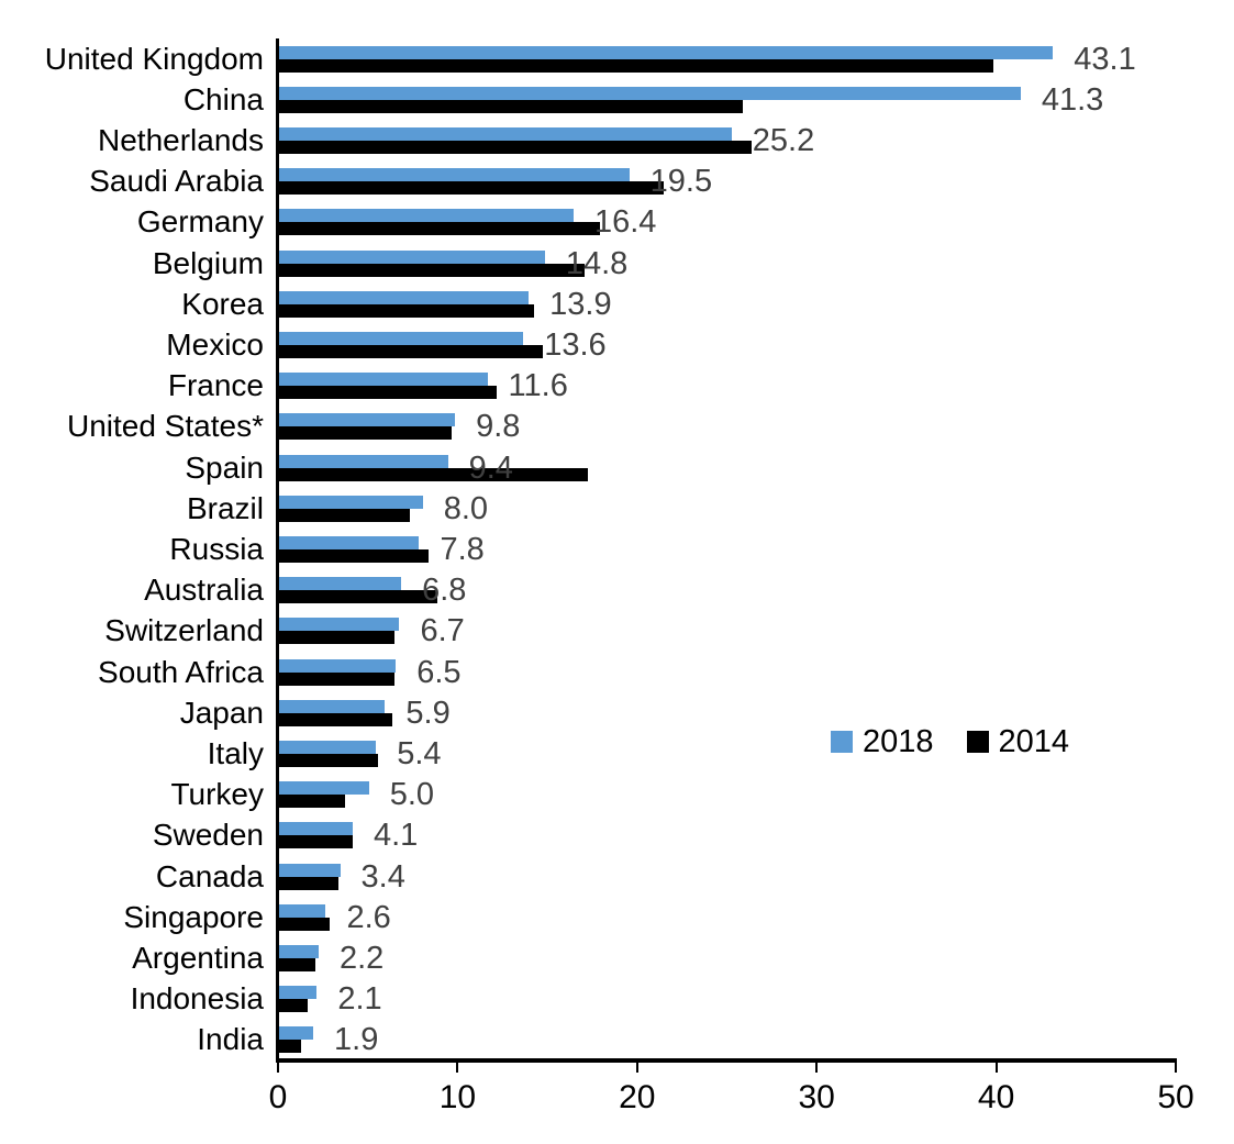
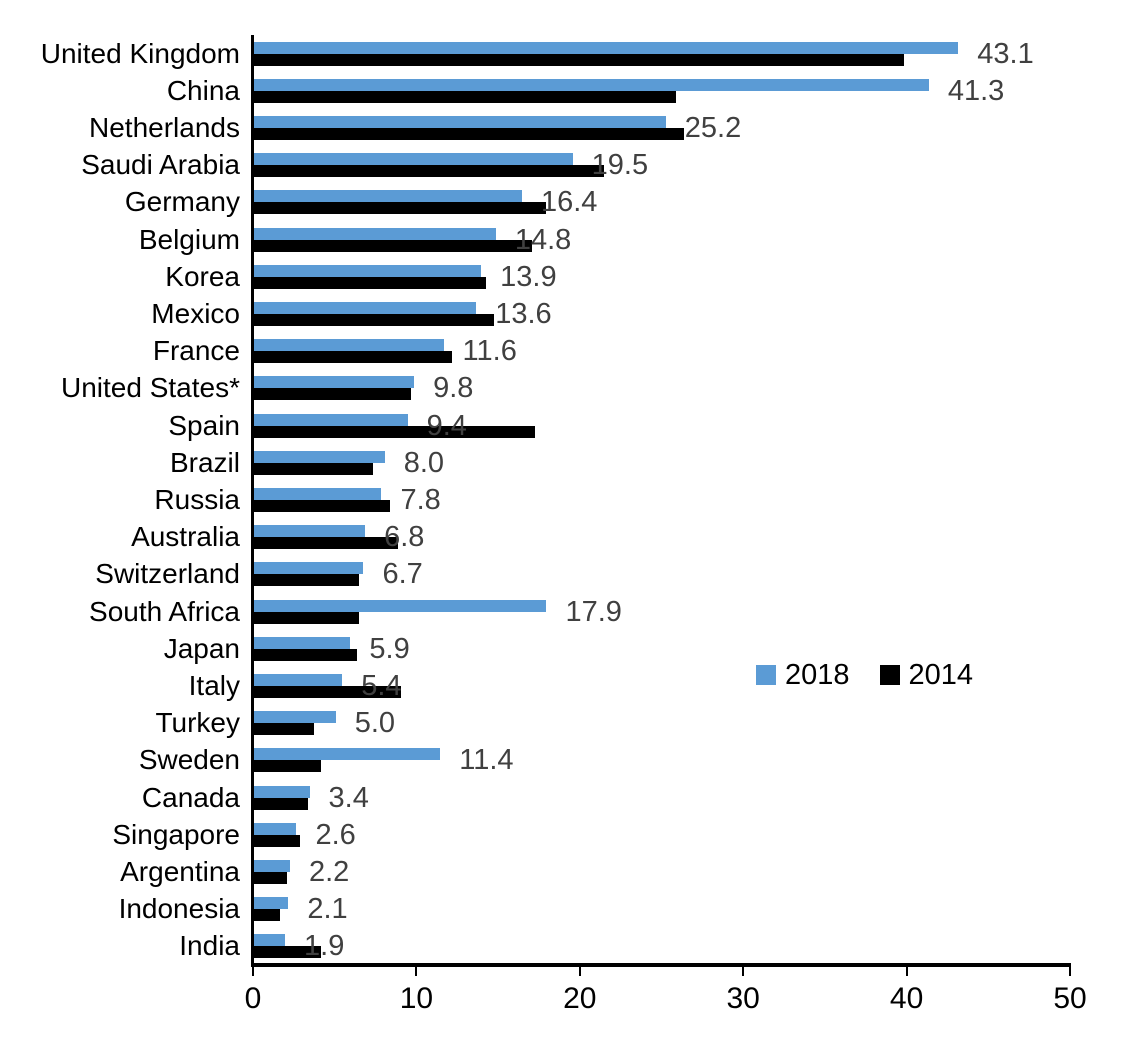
2018/South Africa: 6.5 -> 17.9
2014/Italy: 5.5 -> 9.0
2018/Sweden: 4.1 -> 11.4
2014/India: 1.2 -> 4.1
